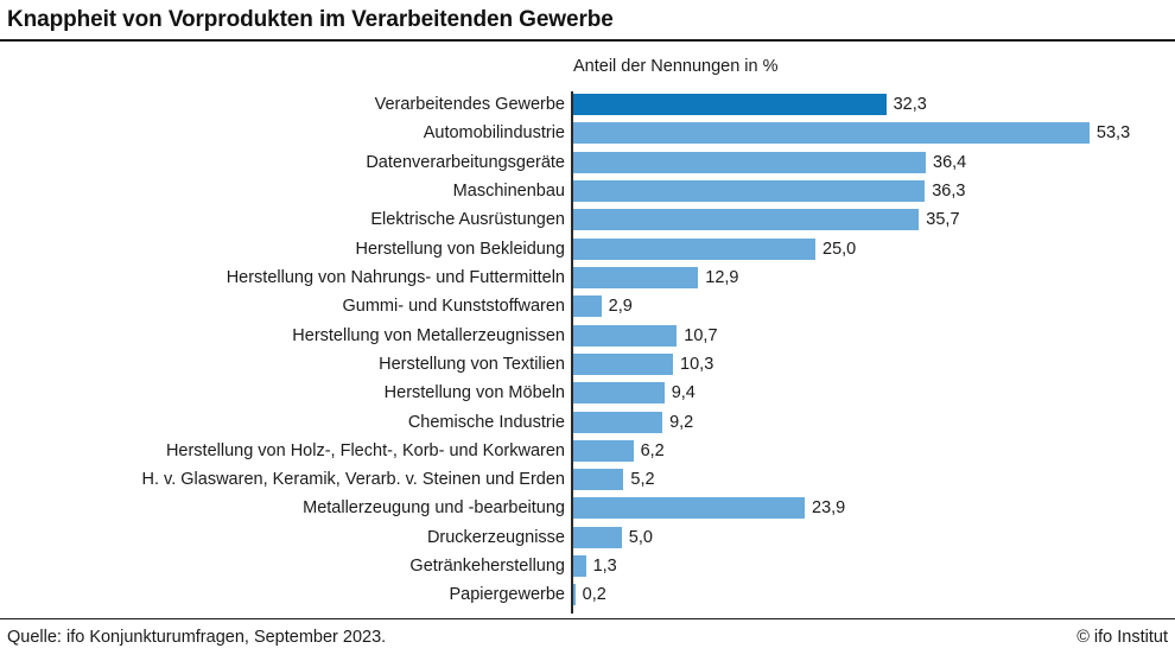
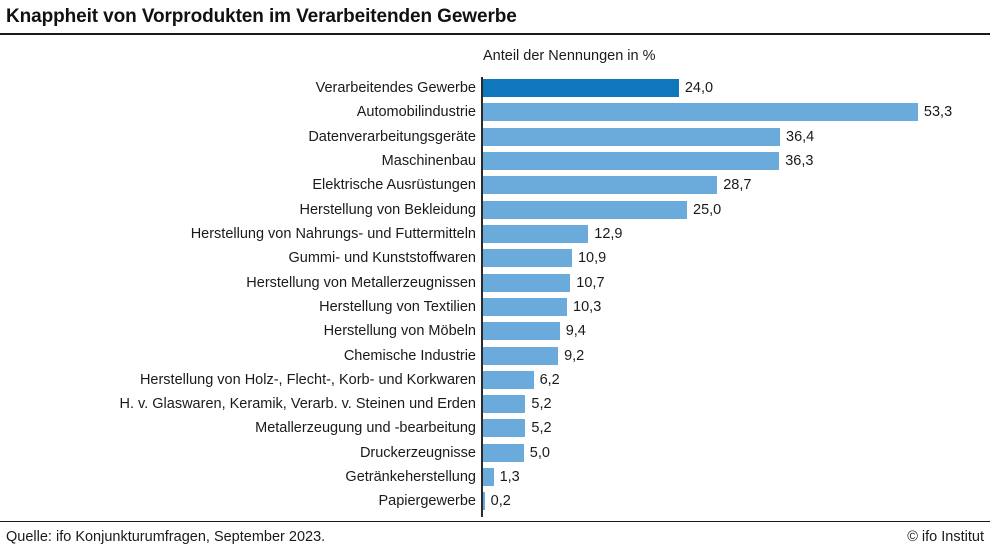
Verarbeitendes Gewerbe: 32,3 -> 24,0
Elektrische Ausrüstungen: 35,7 -> 28,7
Gummi- und Kunststoffwaren: 2,9 -> 10,9
Metallerzeugung und -bearbeitung: 23,9 -> 5,2
